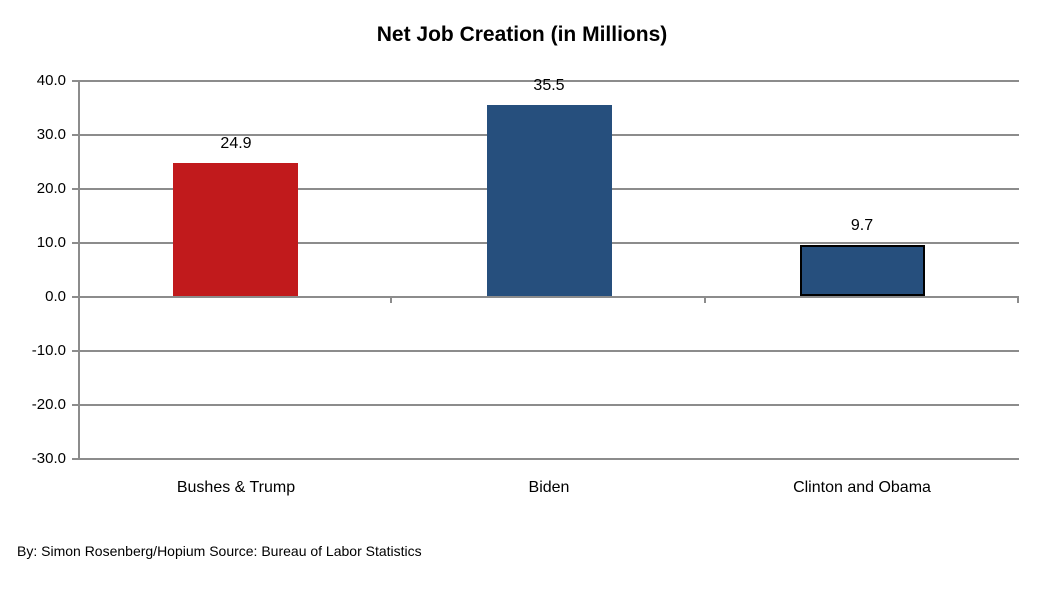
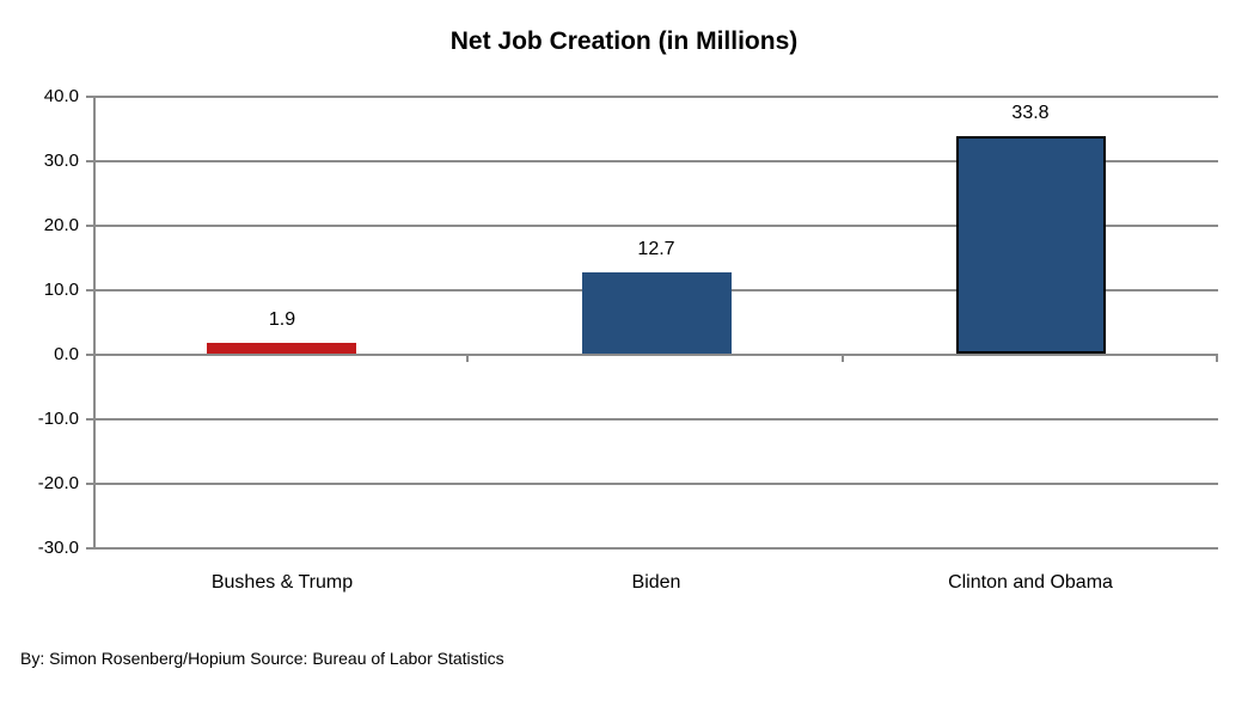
Bushes & Trump: 24.9 -> 1.9
Biden: 35.5 -> 12.7
Clinton and Obama: 9.7 -> 33.8
